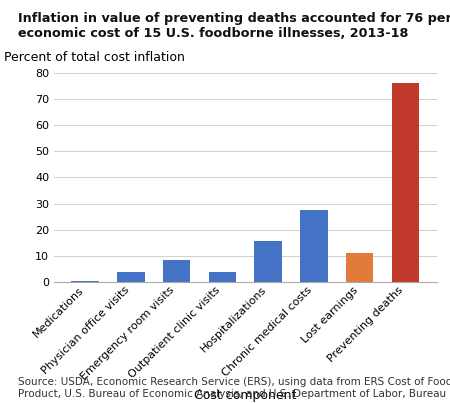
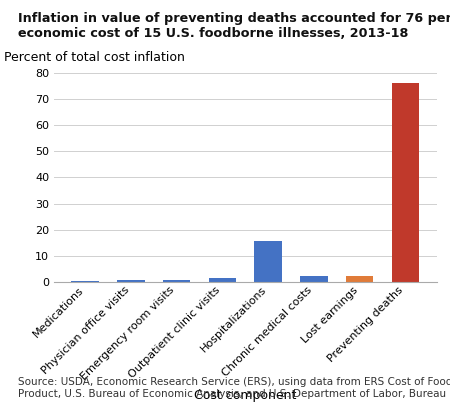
Physician office visits: 4.0 -> 0.8
Emergency room visits: 8.5 -> 0.7
Outpatient clinic visits: 4.0 -> 1.5
Chronic medical costs: 27.5 -> 2.2
Lost earnings: 11.0 -> 2.3
